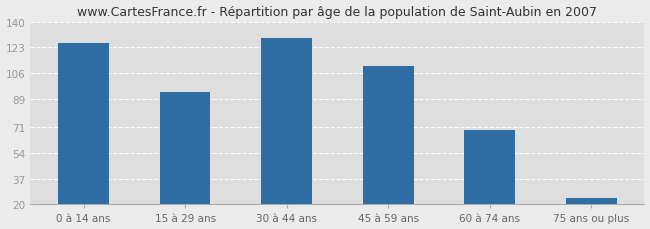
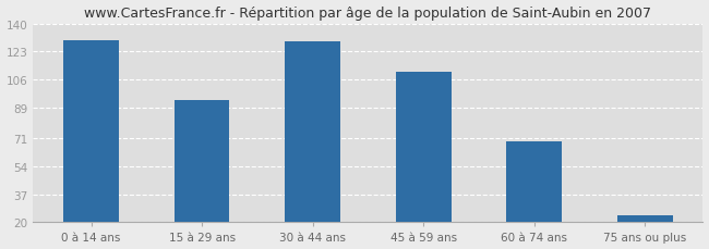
0 à 14 ans: 126 -> 130
